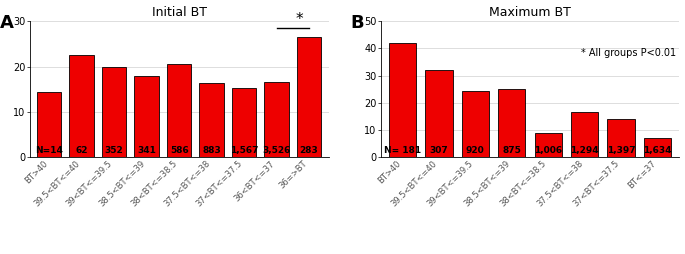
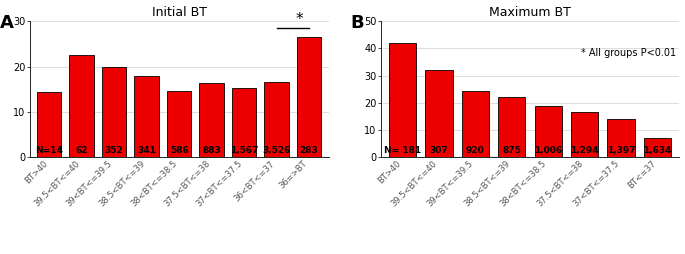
Initial BT/38<BT<=38.5: 20.5 -> 14.7
Maximum BT/38.5<BT<=39: 25.0 -> 22.0
Maximum BT/38<BT<=38.5: 9.0 -> 19.0
